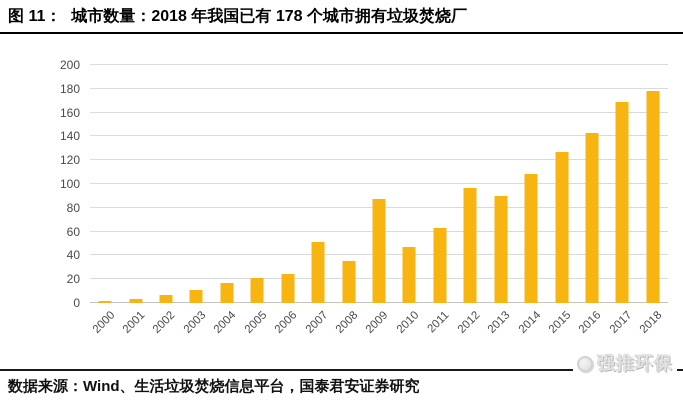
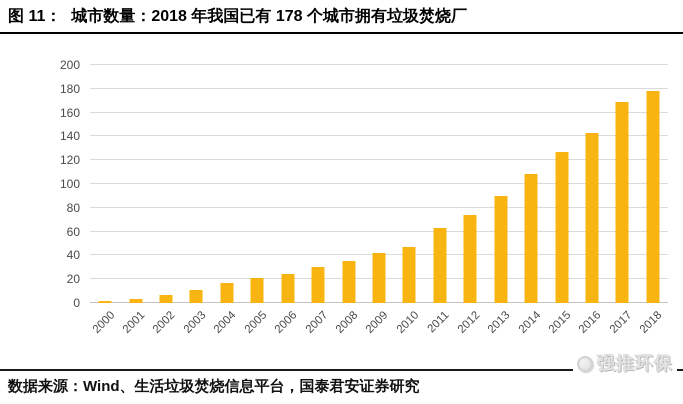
2007: 51 -> 30
2009: 87 -> 42
2012: 97 -> 74
